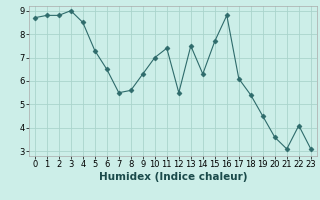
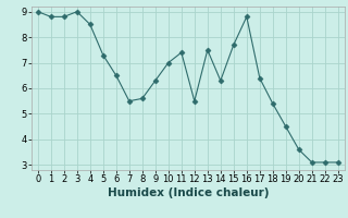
0: 8.7 -> 9.0
17: 6.1 -> 6.4
22: 4.1 -> 3.1
